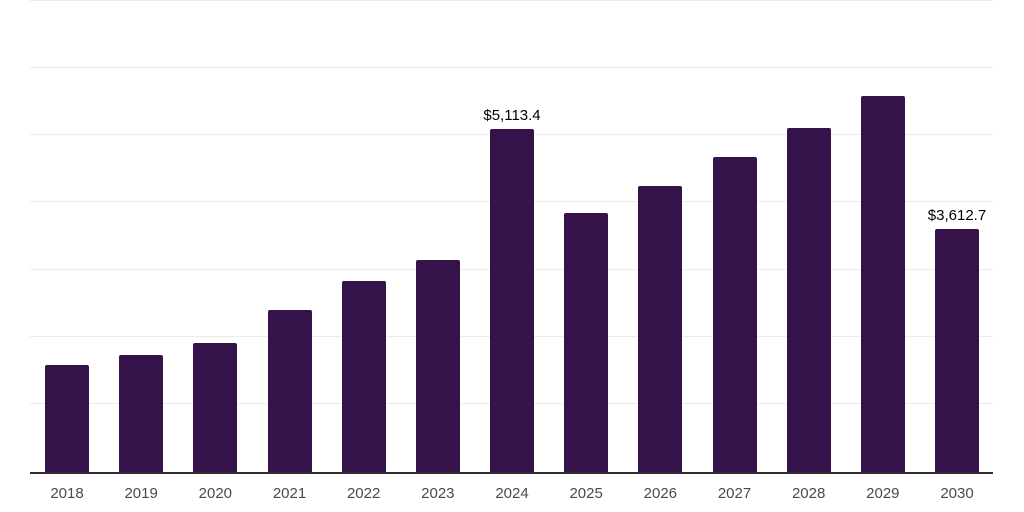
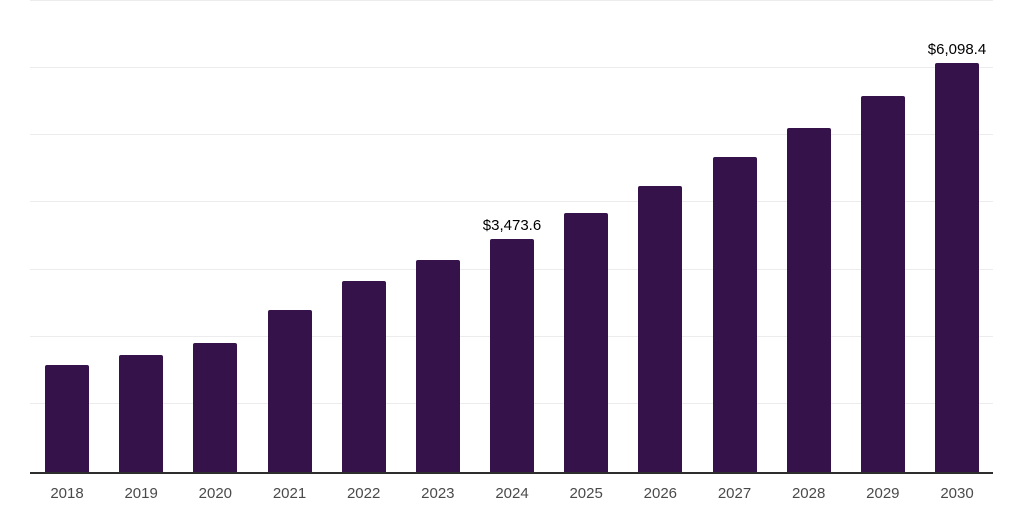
2024: $5,113.4 -> $3,473.6
2030: $3,612.7 -> $6,098.4
